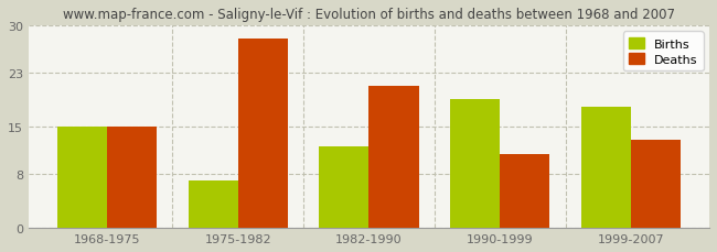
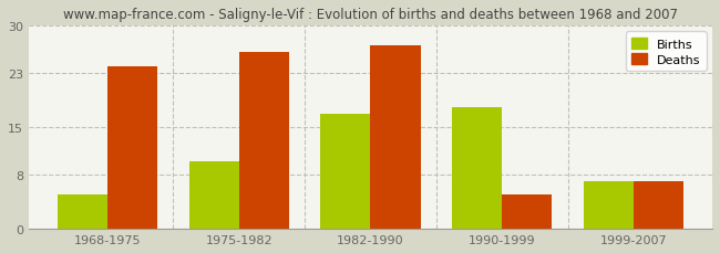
Births/1968-1975: 15 -> 5
Deaths/1968-1975: 15 -> 24
Births/1975-1982: 7 -> 10
Deaths/1975-1982: 28 -> 26
Births/1982-1990: 12 -> 17
Deaths/1982-1990: 21 -> 27
Births/1990-1999: 19 -> 18
Deaths/1990-1999: 11 -> 5
Births/1999-2007: 18 -> 7
Deaths/1999-2007: 13 -> 7
